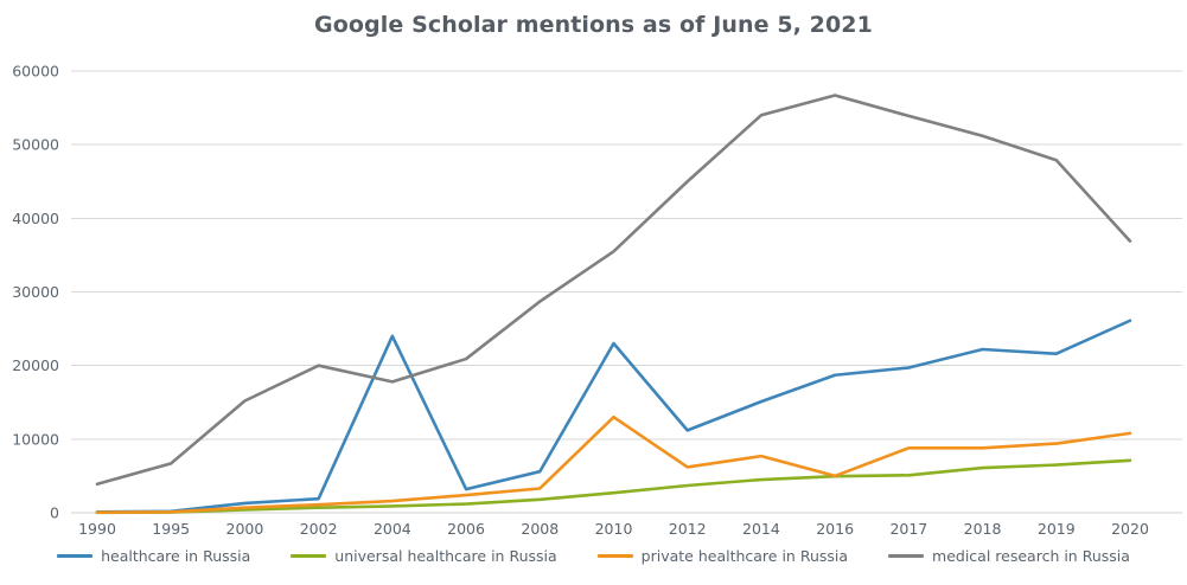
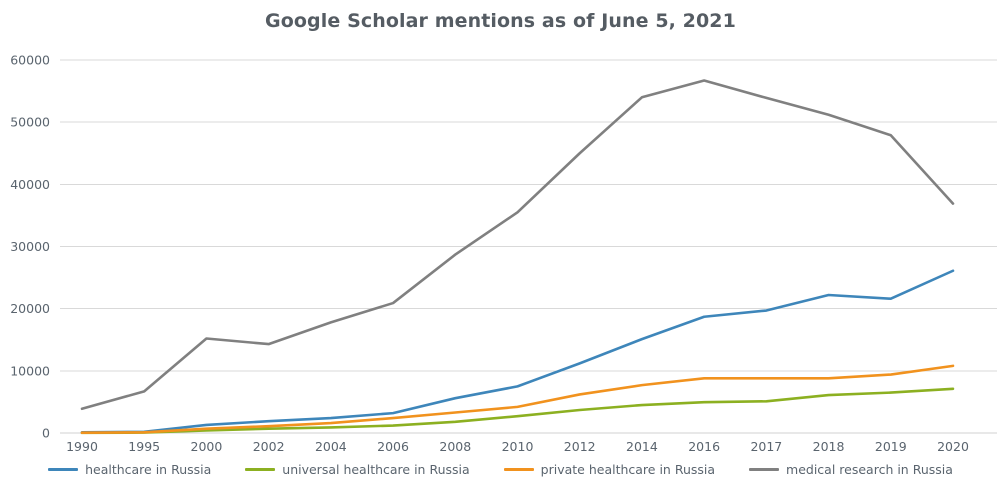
medical research in Russia/2002: 20000 -> 14000
healthcare in Russia/2004: 24000 -> 2000
healthcare in Russia/2010: 23000 -> 8000
private healthcare in Russia/2010: 13000 -> 4000
private healthcare in Russia/2016: 5000 -> 9000
